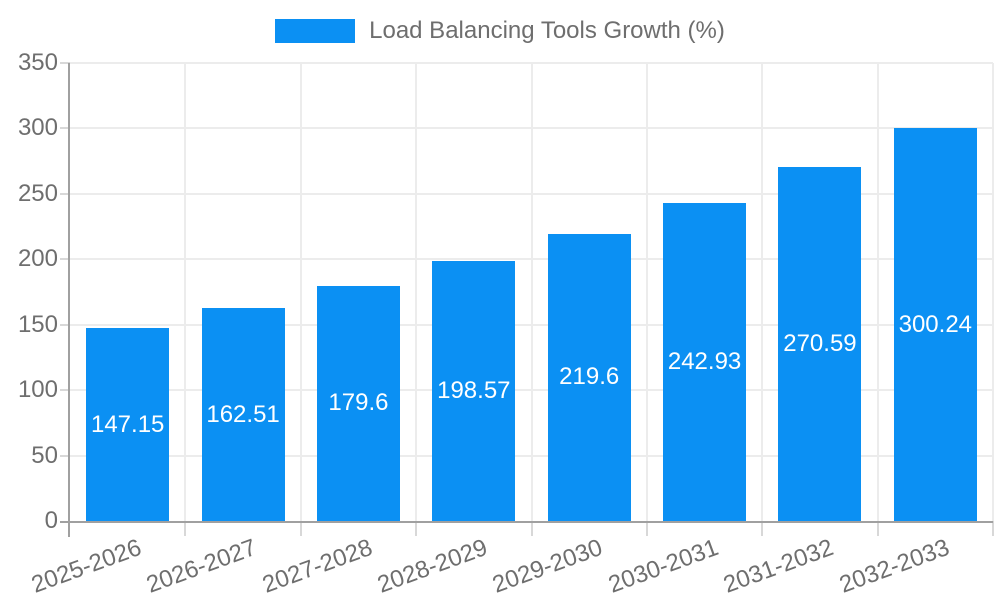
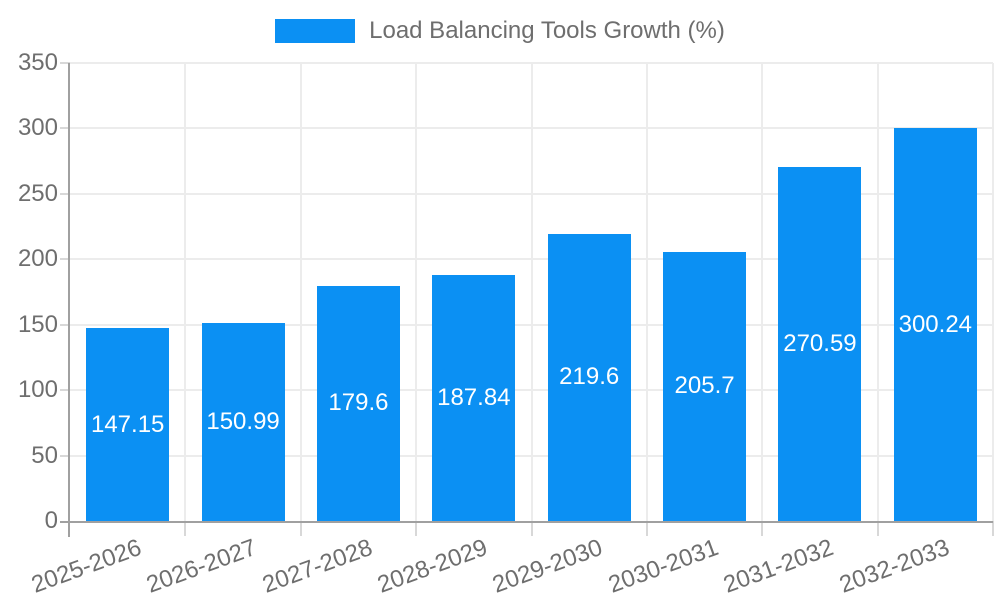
2026-2027: 162.51 -> 150.99
2028-2029: 198.57 -> 187.84
2030-2031: 242.93 -> 205.7
